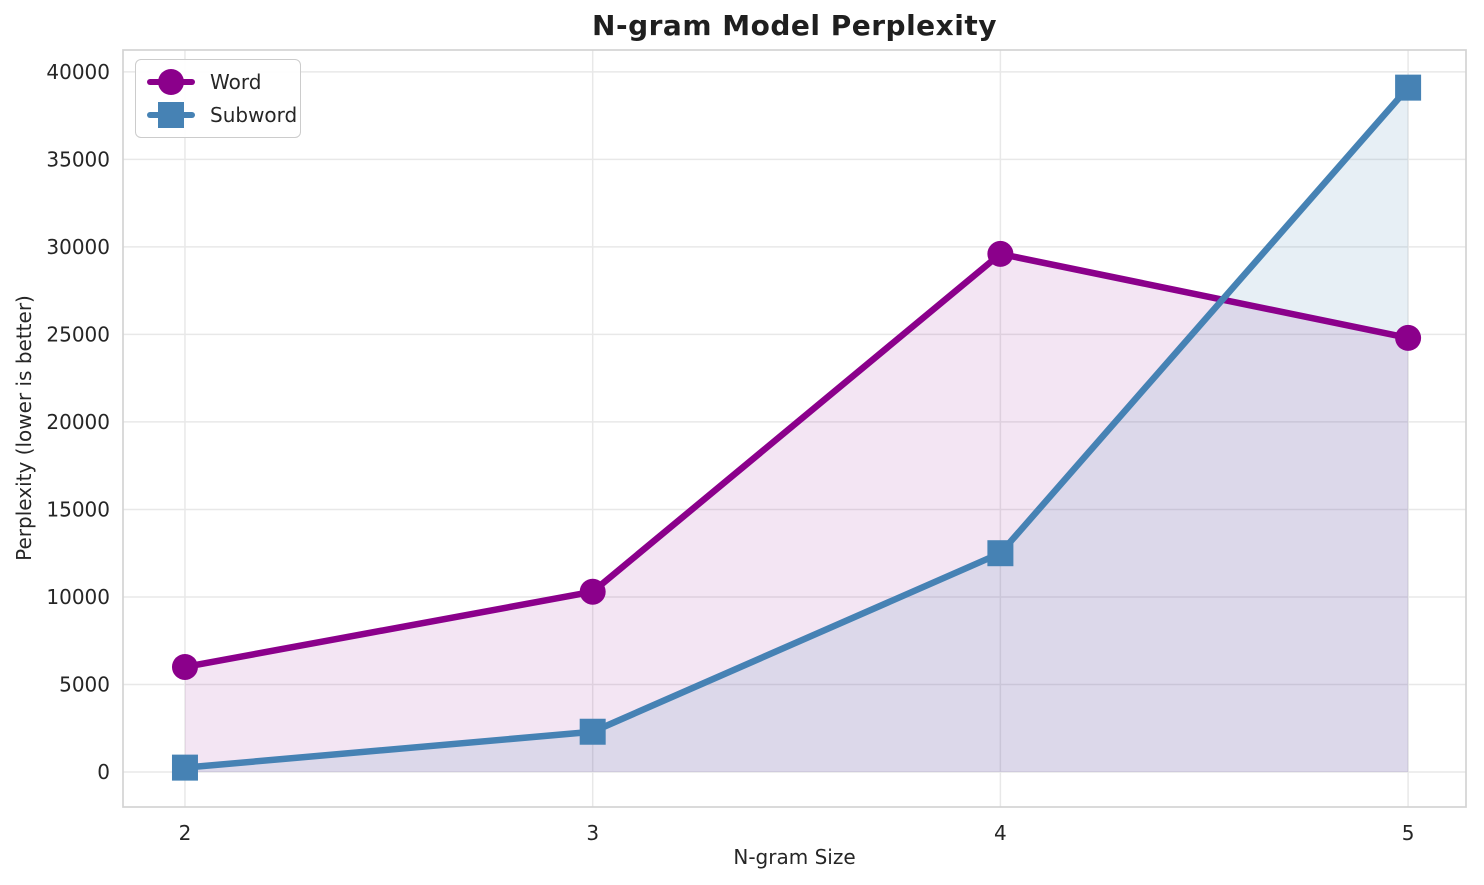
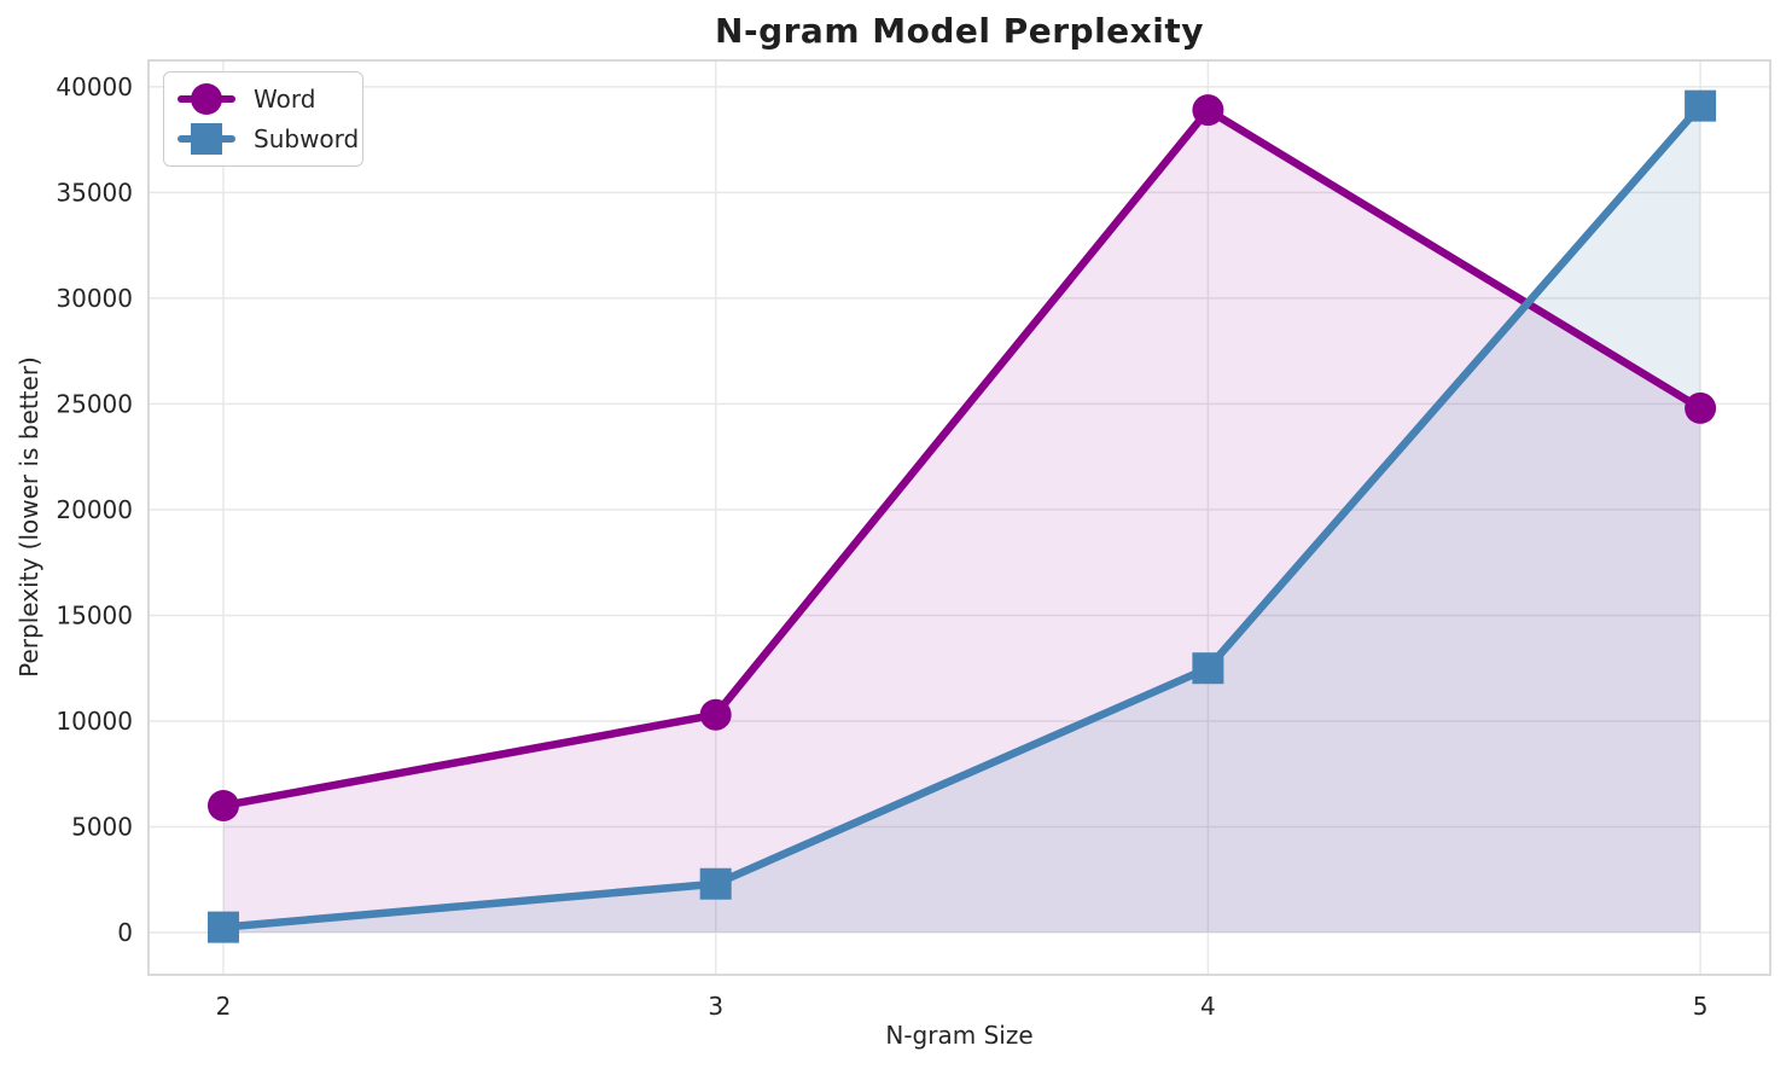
Word/4: 29600 -> 38900
